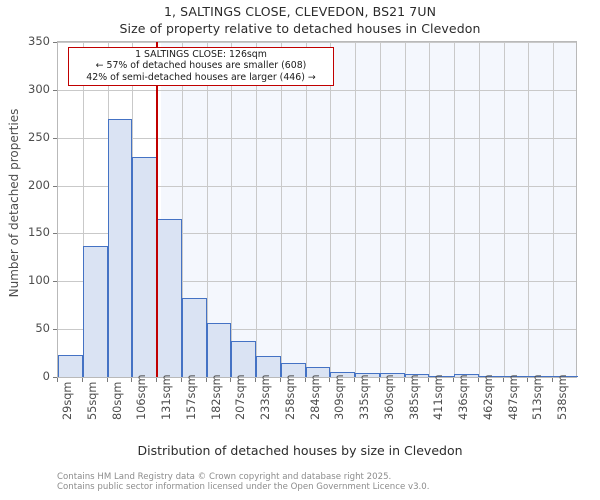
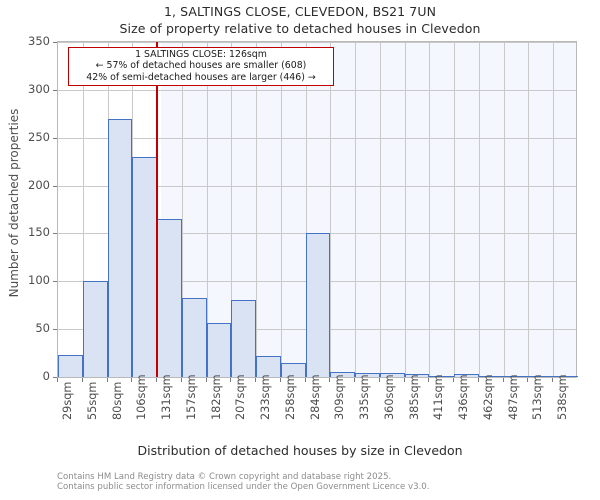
55sqm: 140 -> 100
207sqm: 40 -> 80
284sqm: 10 -> 150
